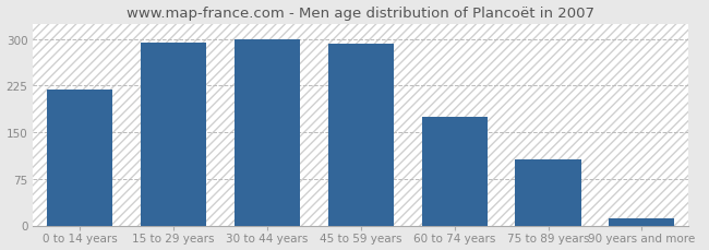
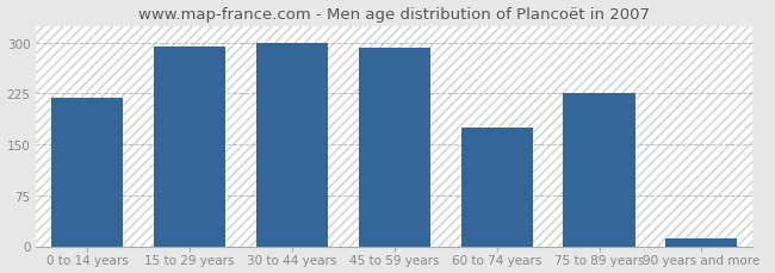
75 to 89 years: 107 -> 226
